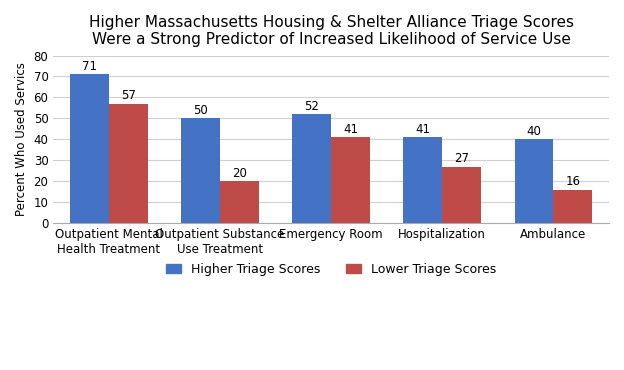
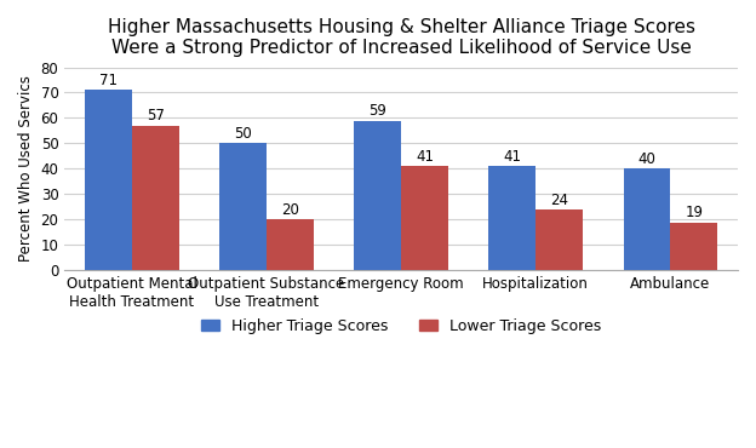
Higher Triage Scores/Emergency Room: 52 -> 59
Lower Triage Scores/Hospitalization: 27 -> 24
Lower Triage Scores/Ambulance: 16 -> 19
